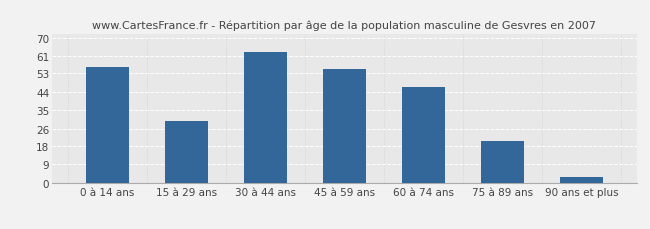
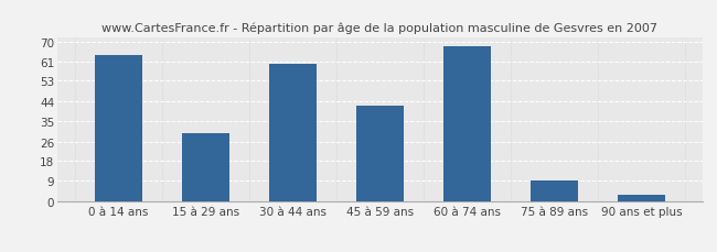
0 à 14 ans: 56 -> 64
30 à 44 ans: 63 -> 60
45 à 59 ans: 55 -> 42
60 à 74 ans: 46 -> 68
75 à 89 ans: 20 -> 9
